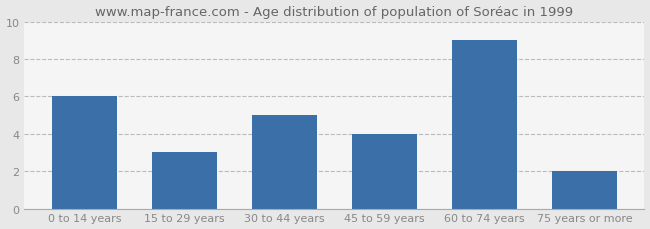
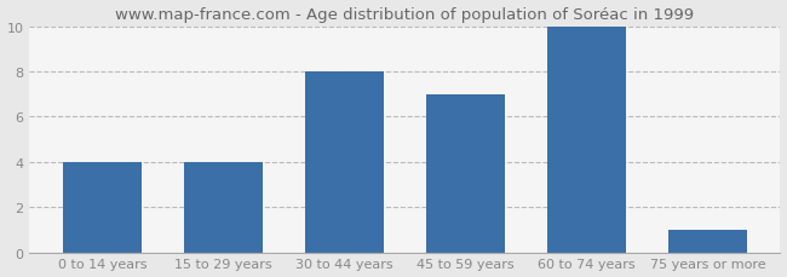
0 to 14 years: 6 -> 4
15 to 29 years: 3 -> 4
30 to 44 years: 5 -> 8
45 to 59 years: 4 -> 7
60 to 74 years: 9 -> 10
75 years or more: 2 -> 1
